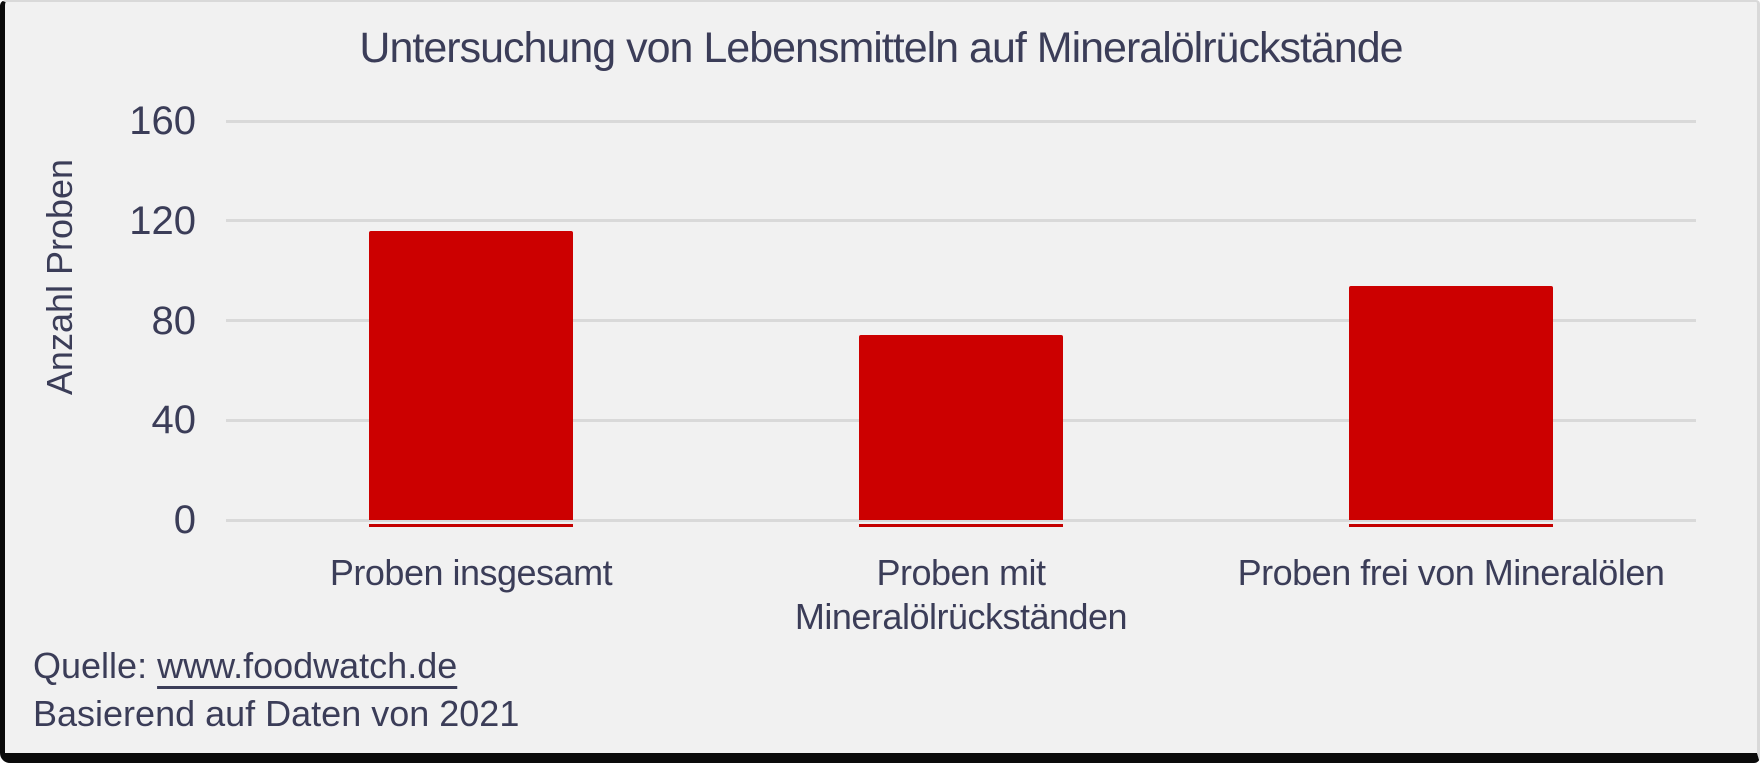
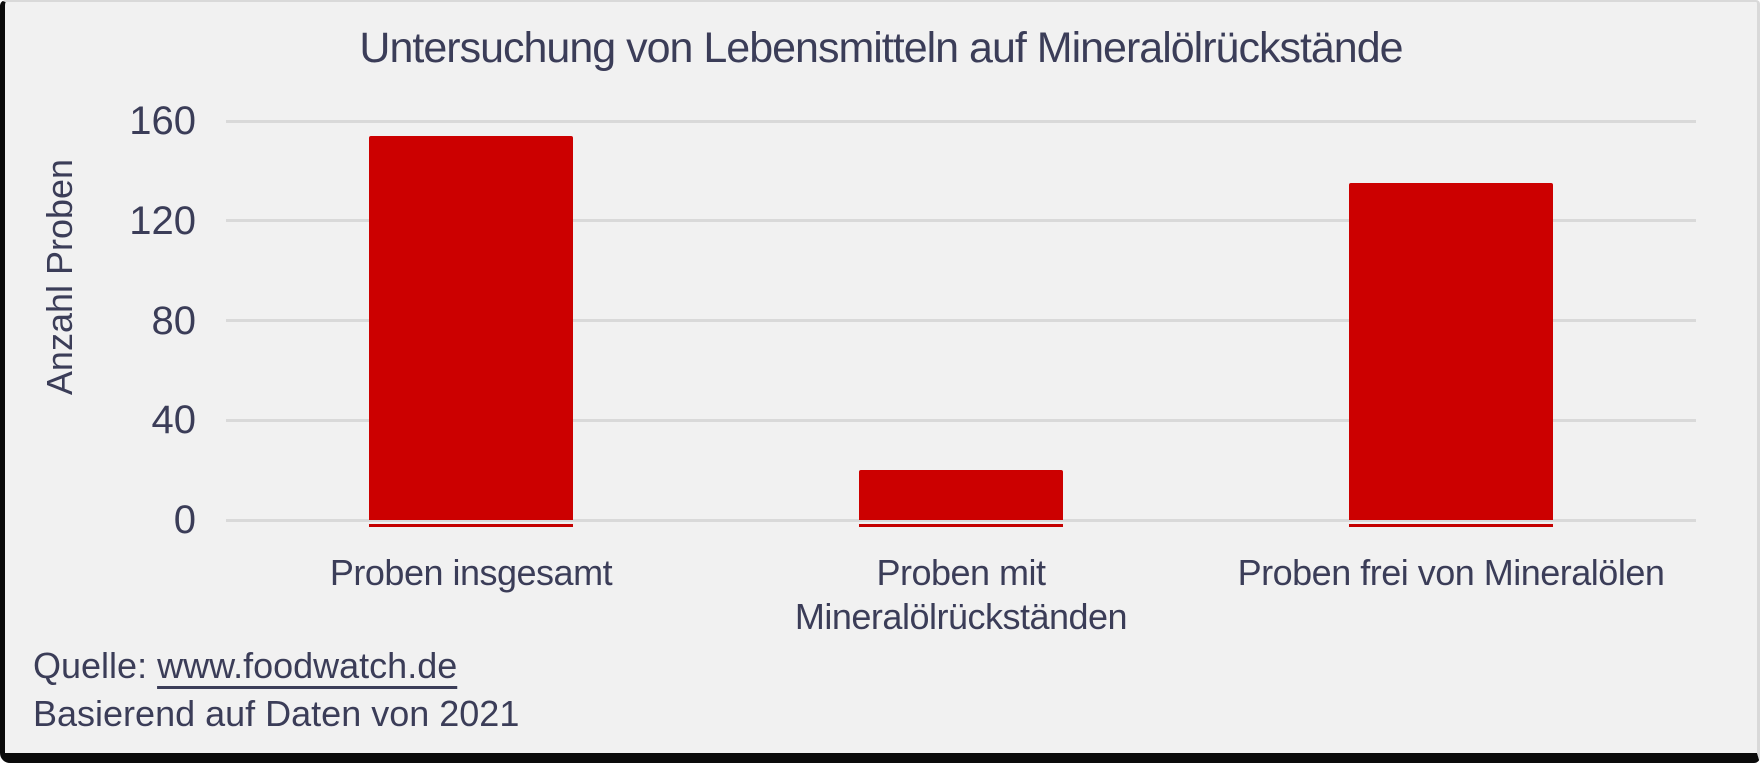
Proben insgesamt: 116 -> 154
Proben mit Mineralölrückständen: 74 -> 20
Proben frei von Mineralölen: 94 -> 135
